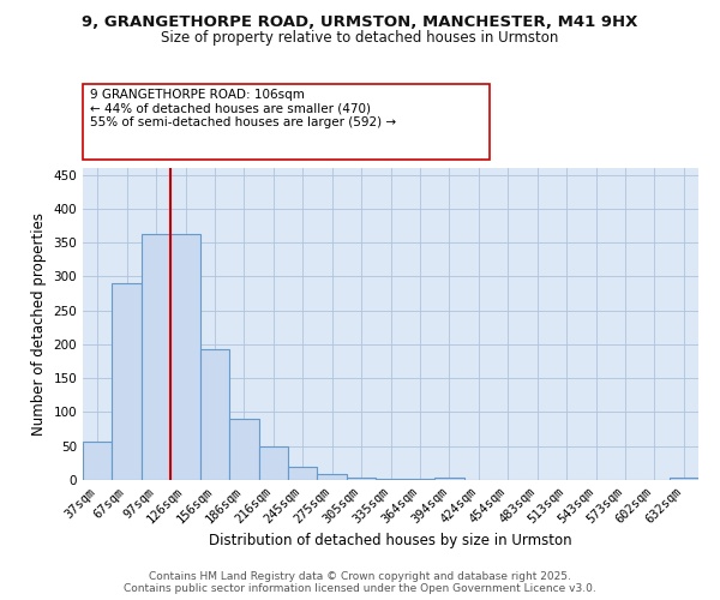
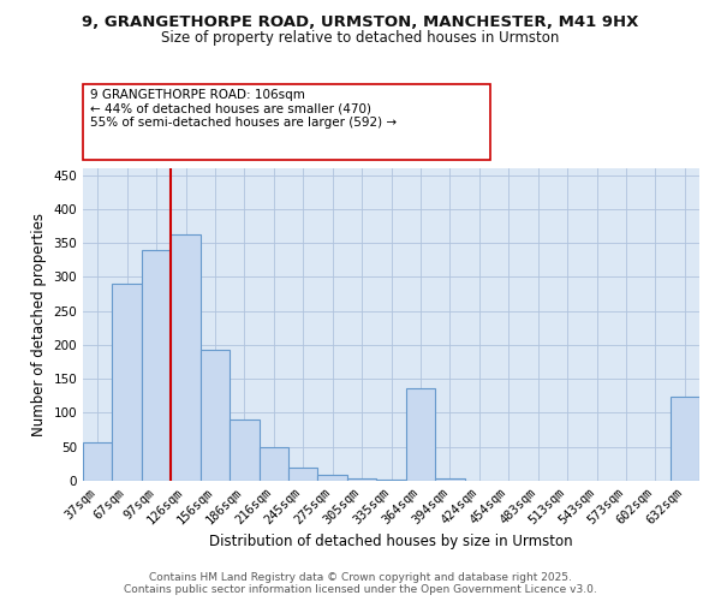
97sqm: 362 -> 340
364sqm: 2 -> 136
632sqm: 3 -> 124
